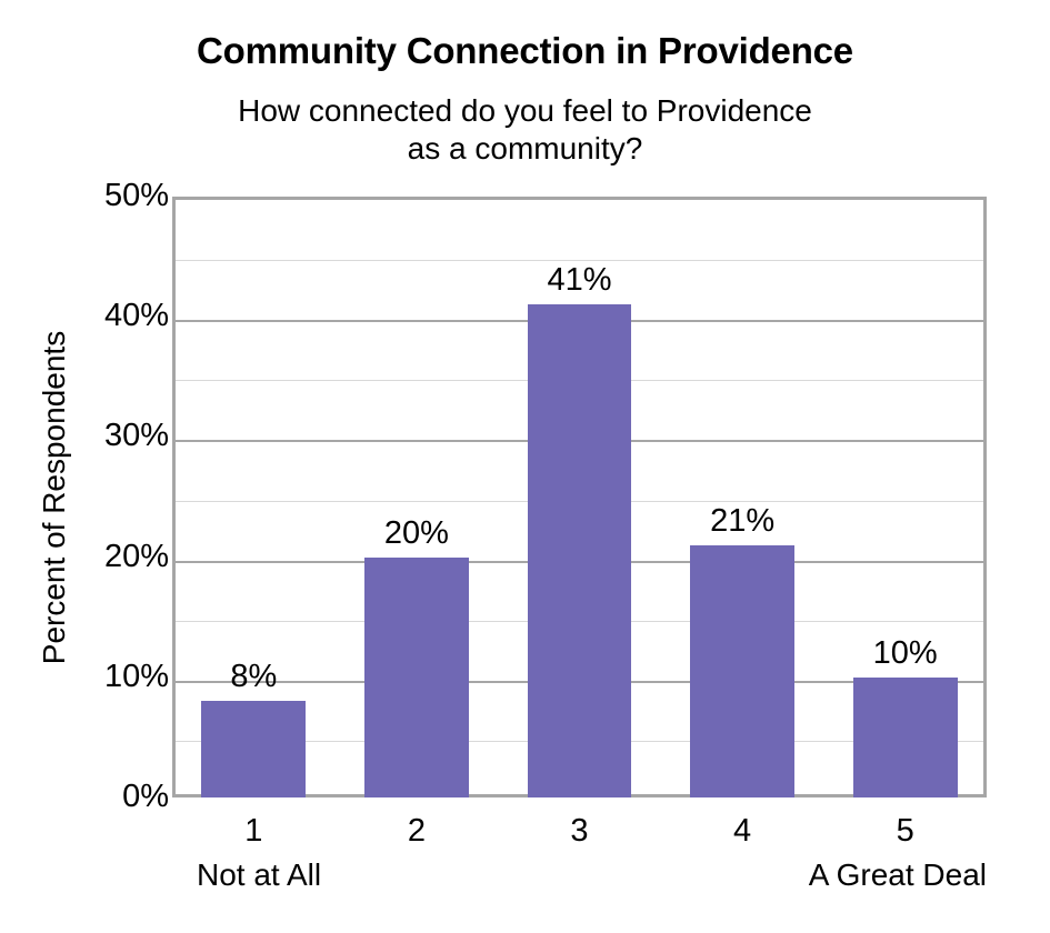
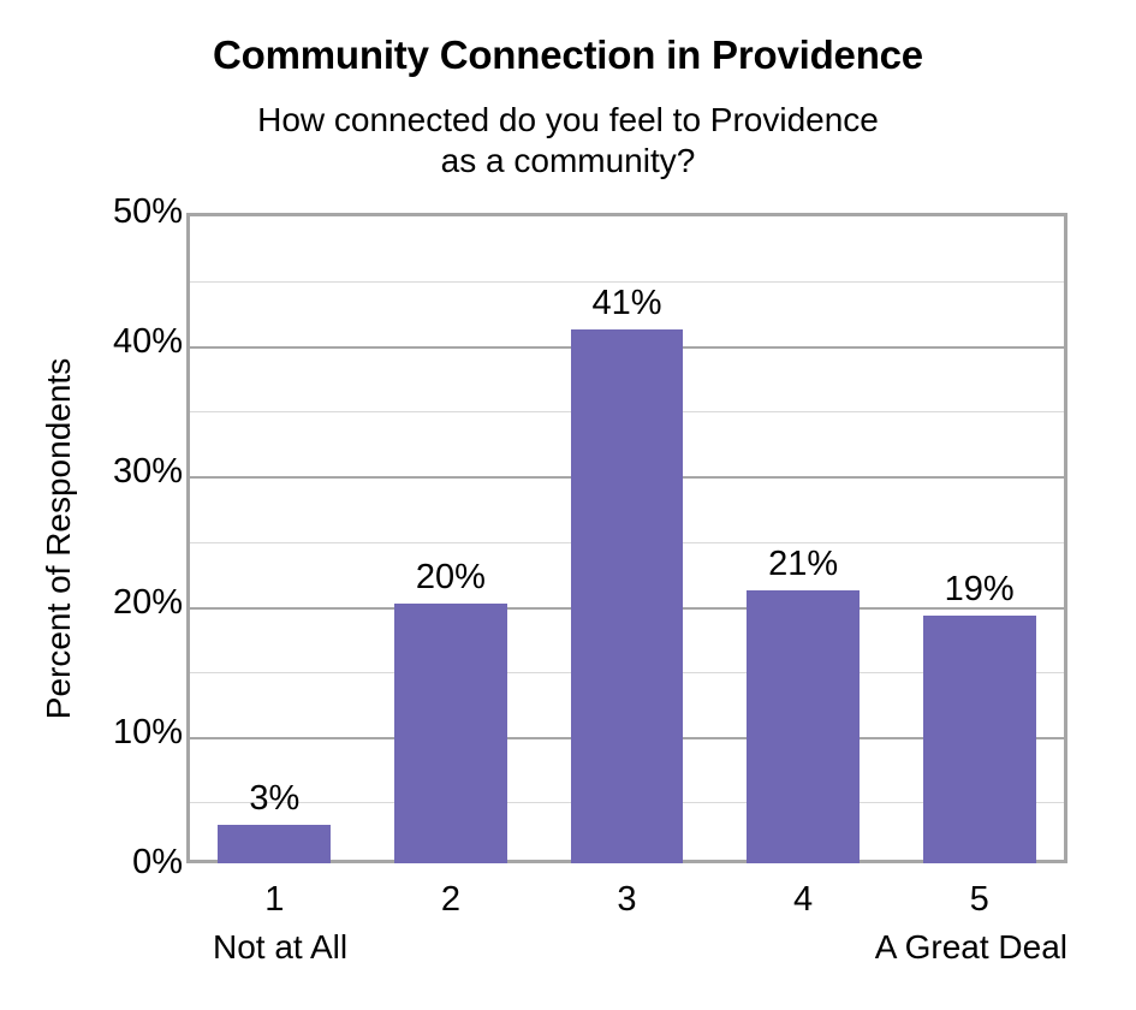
1: 8% -> 3%
5: 10% -> 19%
